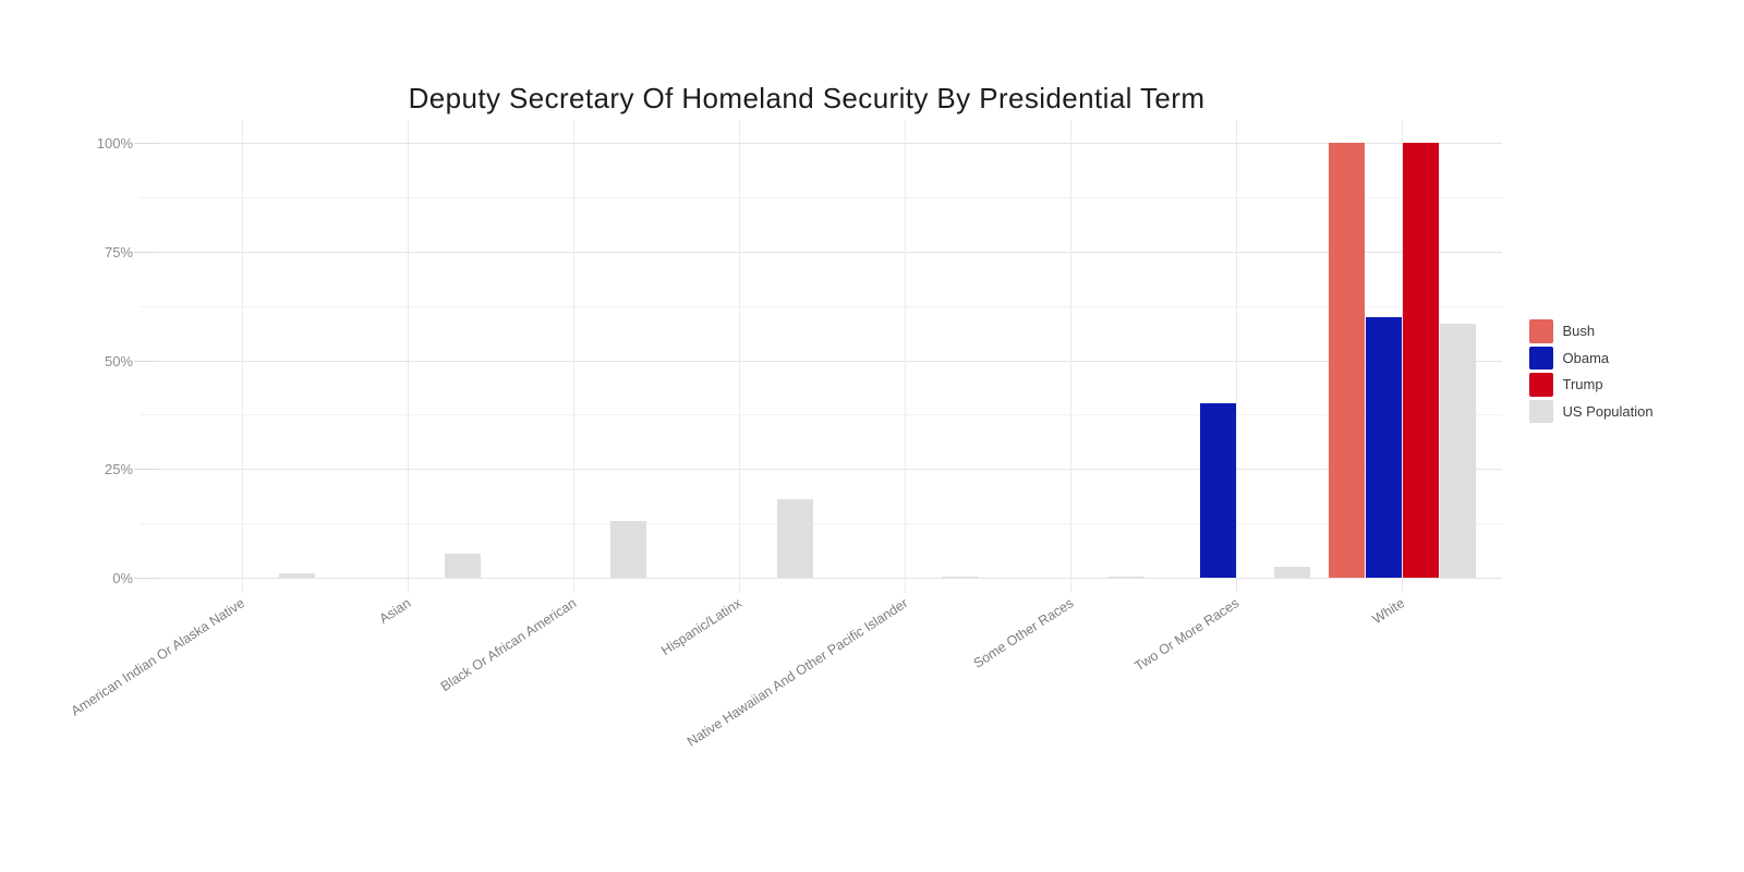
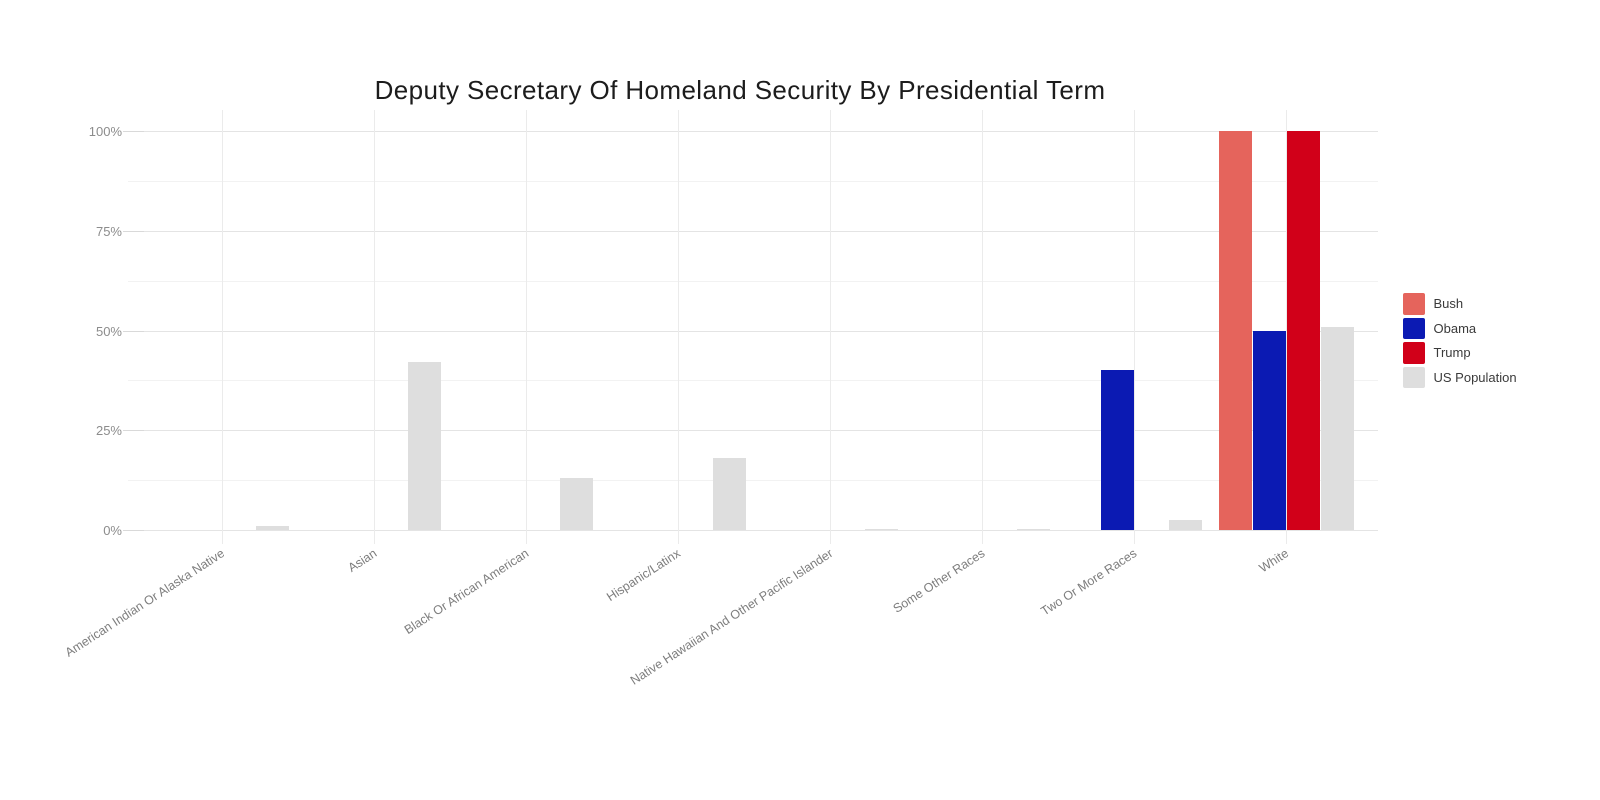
US Population/Asian: 6% -> 42%
Obama/White: 60% -> 50%
US Population/White: 58% -> 51%
